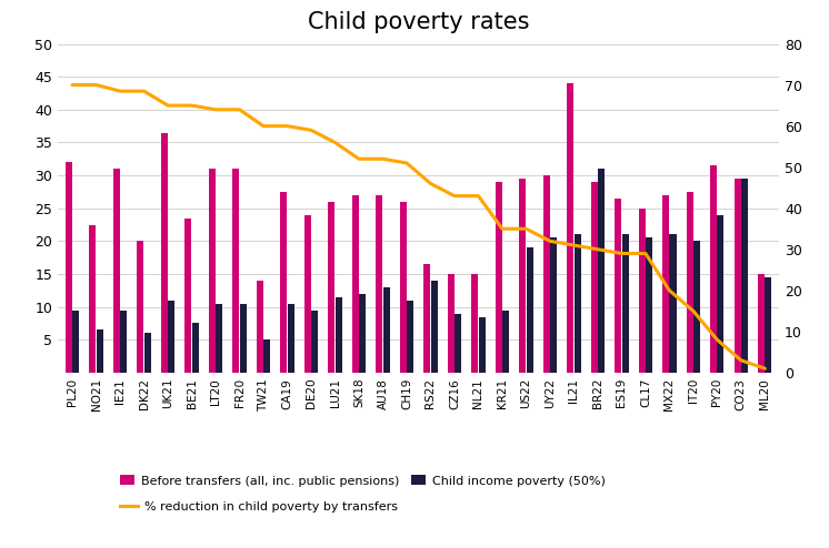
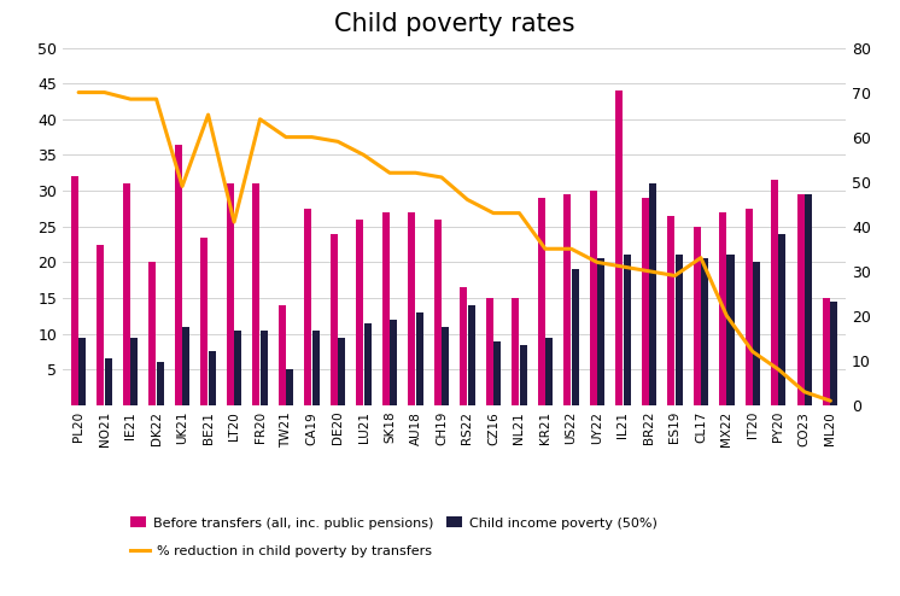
% reduction in child poverty by transfers/UK21: 65.0 -> 49.0
% reduction in child poverty by transfers/LT20: 64.0 -> 41.0
% reduction in child poverty by transfers/CL17: 29.0 -> 33.0
% reduction in child poverty by transfers/IT20: 15.0 -> 12.0
